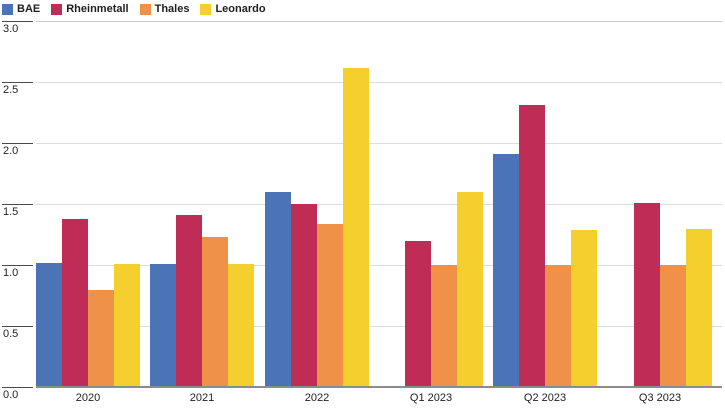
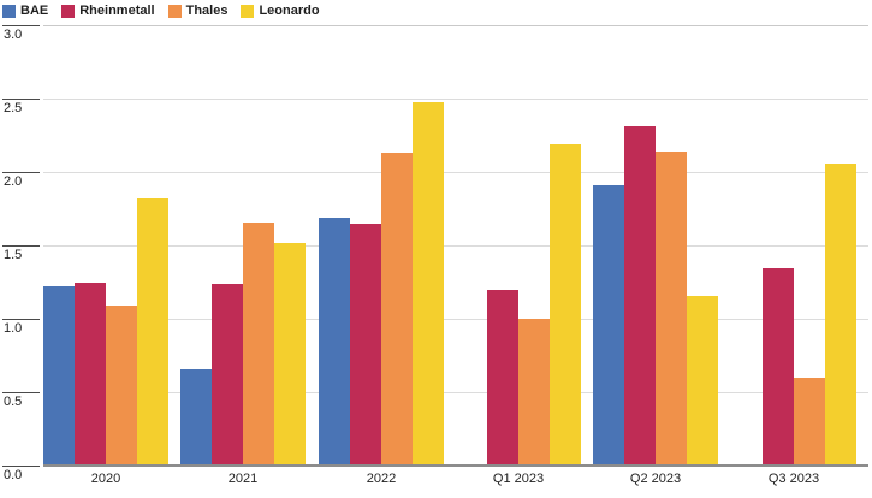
BAE/2020: 1.01 -> 1.21
Rheinmetall/2020: 1.37 -> 1.24
Thales/2020: 0.79 -> 1.08
Leonardo/2020: 1.00 -> 1.81
BAE/2021: 1.00 -> 0.65
Rheinmetall/2021: 1.40 -> 1.23
Thales/2021: 1.22 -> 1.65
Leonardo/2021: 1.00 -> 1.51
BAE/2022: 1.59 -> 1.68
Rheinmetall/2022: 1.49 -> 1.64
Thales/2022: 1.33 -> 2.12
Leonardo/2022: 2.61 -> 2.47
Leonardo/Q1 2023: 1.59 -> 2.18
Thales/Q2 2023: 0.99 -> 2.13
Leonardo/Q2 2023: 1.28 -> 1.15
Rheinmetall/Q3 2023: 1.50 -> 1.34
Thales/Q3 2023: 0.99 -> 0.59
Leonardo/Q3 2023: 1.29 -> 2.05
